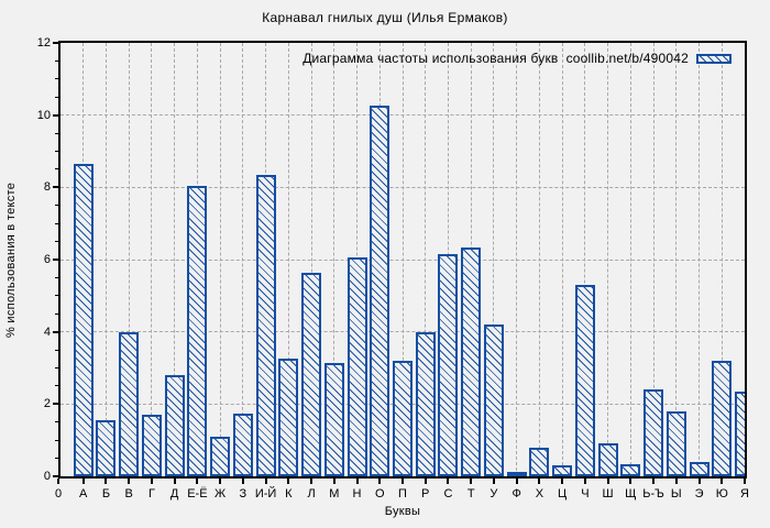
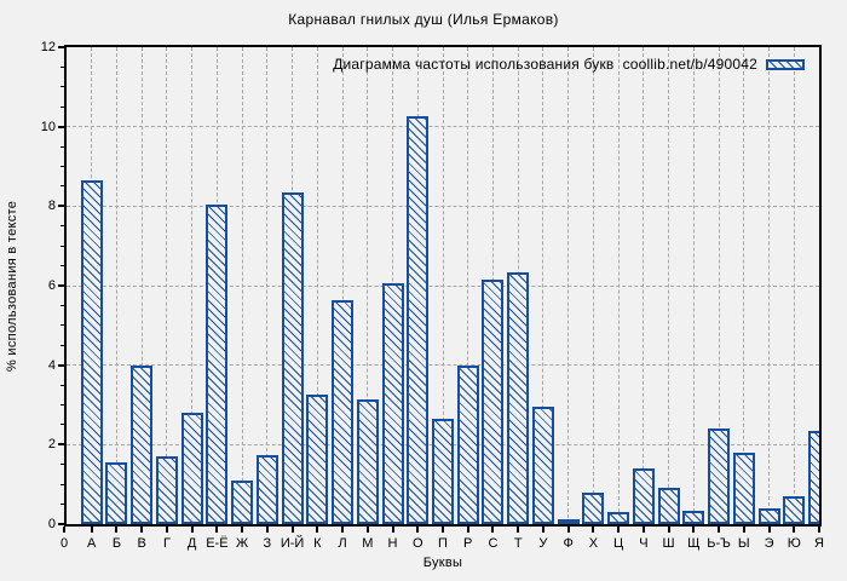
П: 3.2 -> 2.6
У: 4.2 -> 3.0
Ч: 5.3 -> 1.4
Ю: 3.2 -> 0.7
